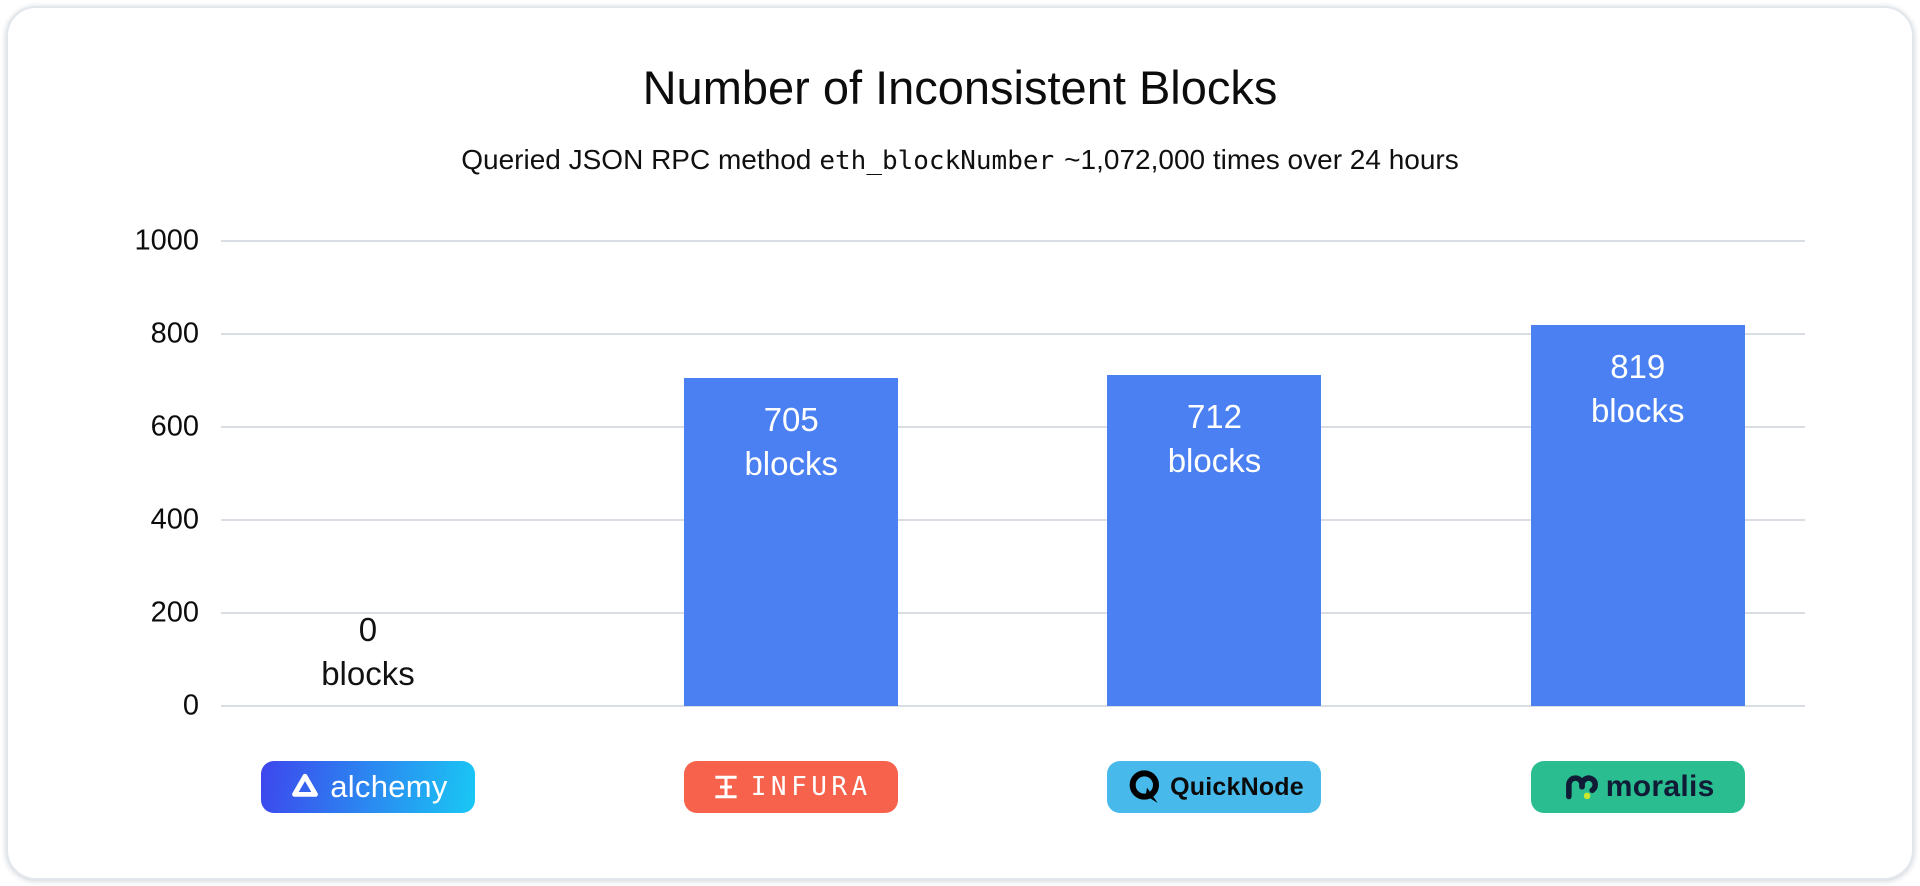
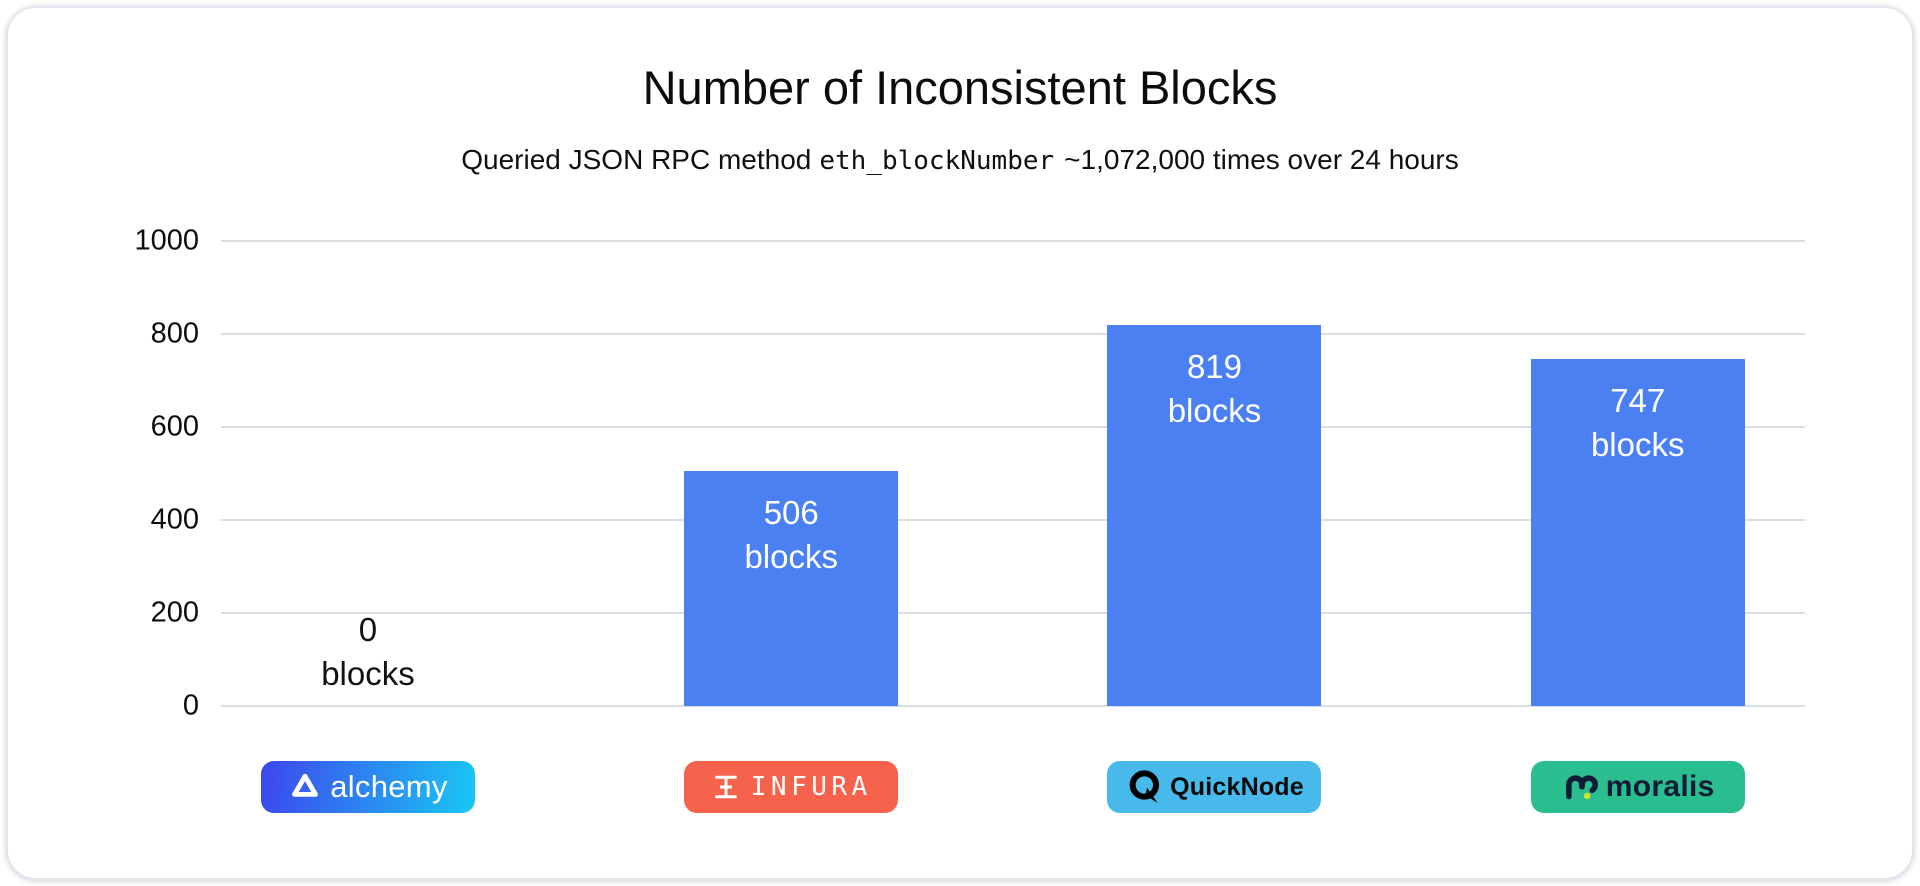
INFURA: 705 -> 506
QuickNode: 712 -> 819
moralis: 819 -> 747
